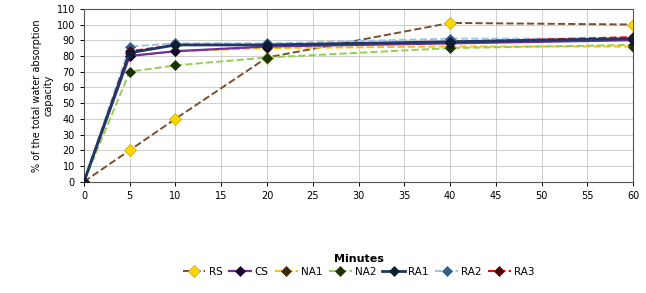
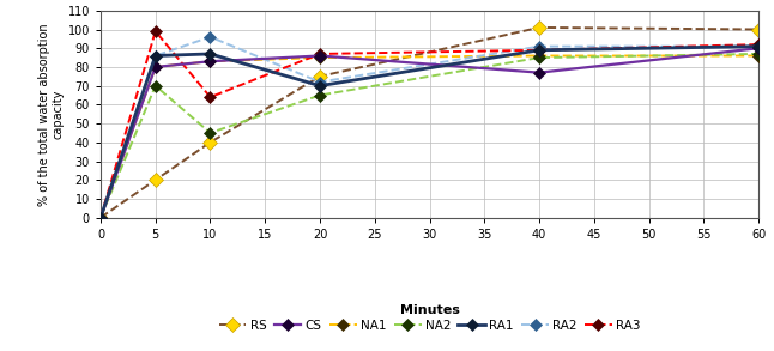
RA1/5: 82 -> 86
RA3/5: 83 -> 99
NA2/10: 74 -> 45
RA2/10: 88 -> 96
RA3/10: 87 -> 64
RS/20: 79 -> 75
NA2/20: 79 -> 65
RA1/20: 87 -> 70
RA2/20: 88 -> 72
CS/40: 88 -> 77
